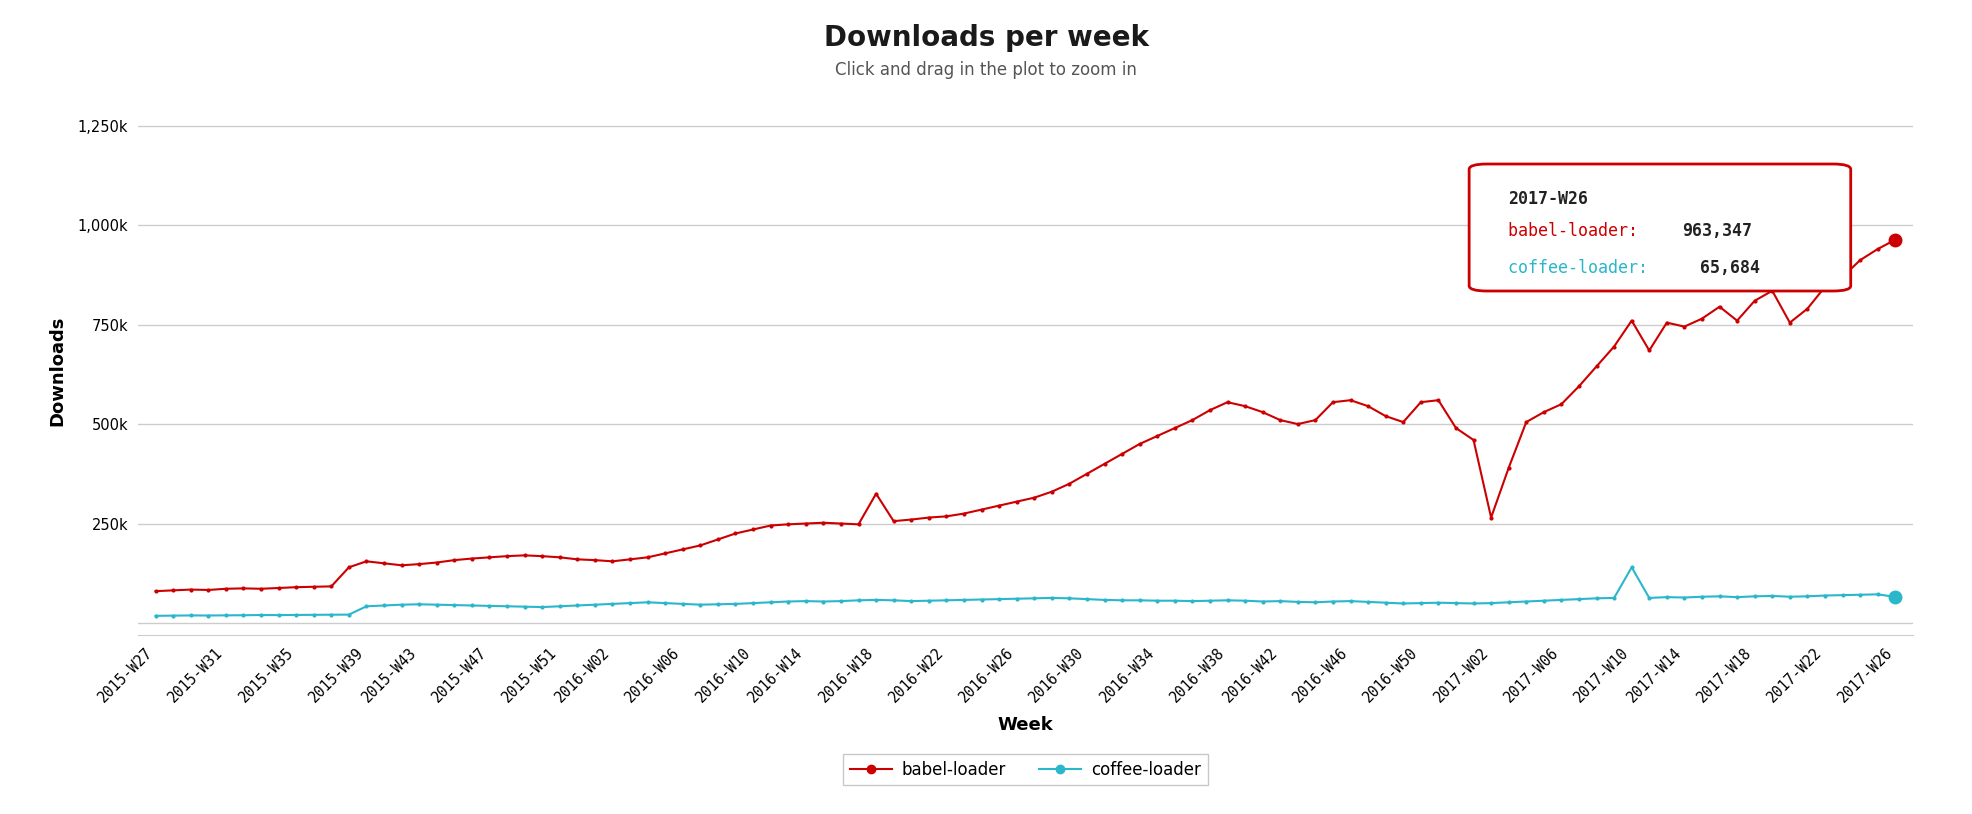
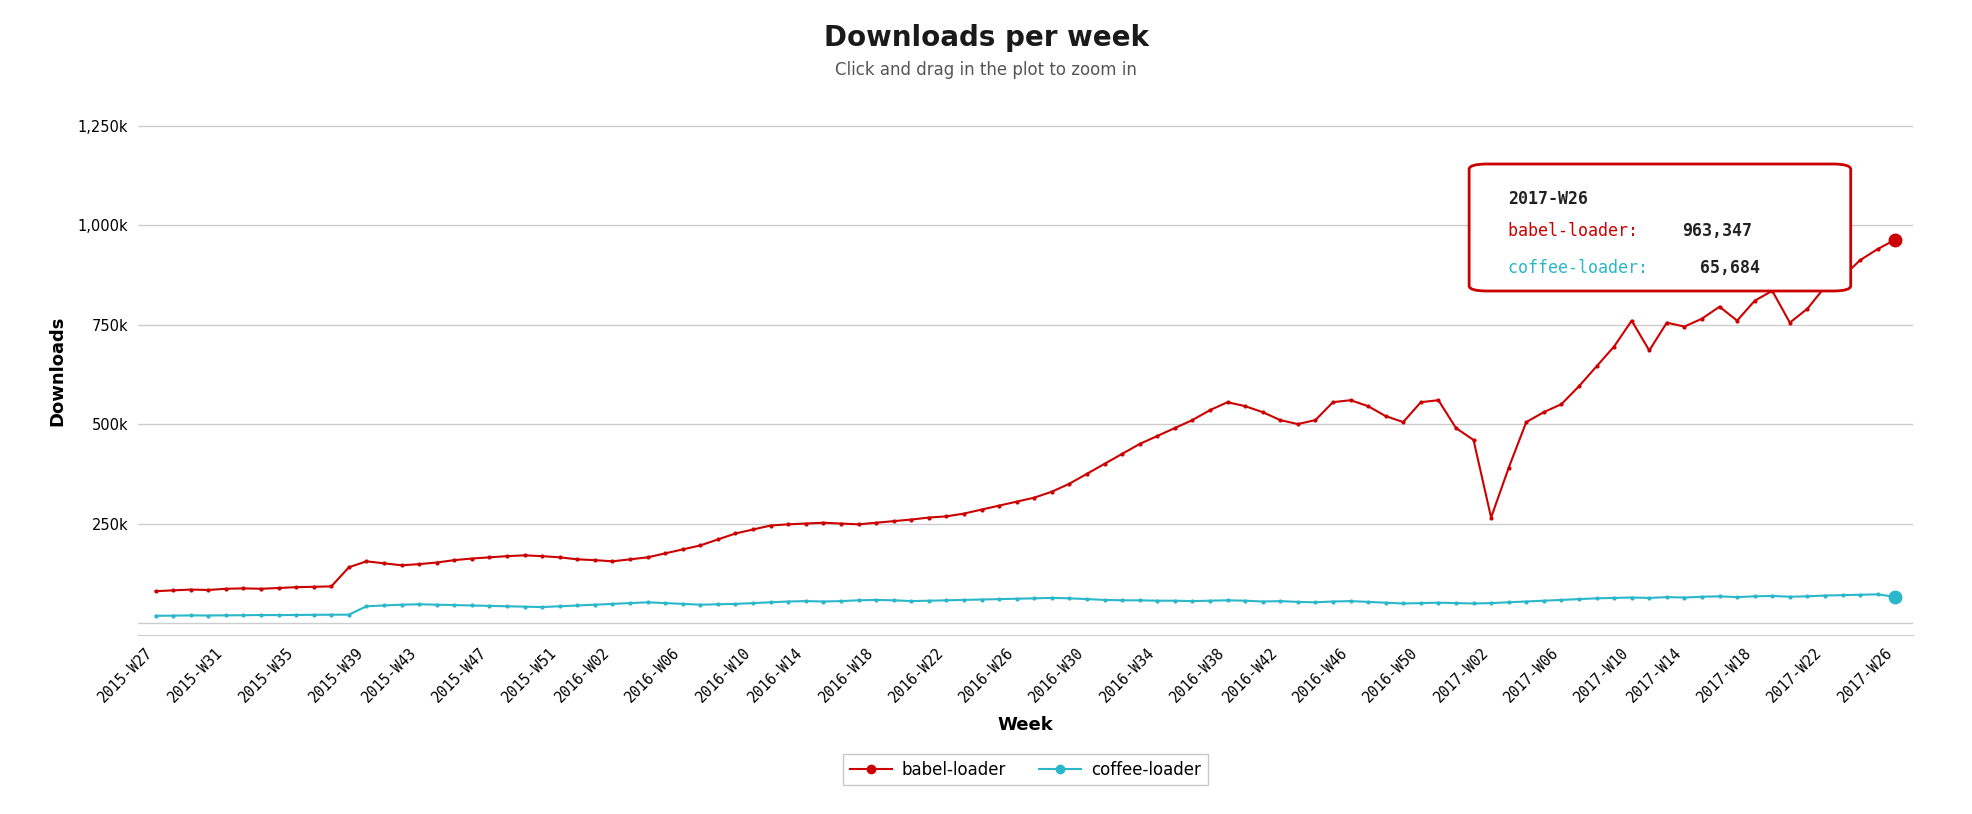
babel-loader/2016-W18: 325k -> 252k
coffee-loader/2017-W10: 140k -> 64k
